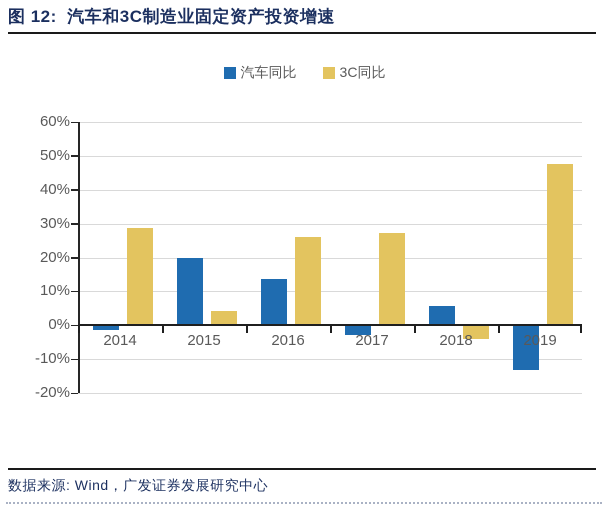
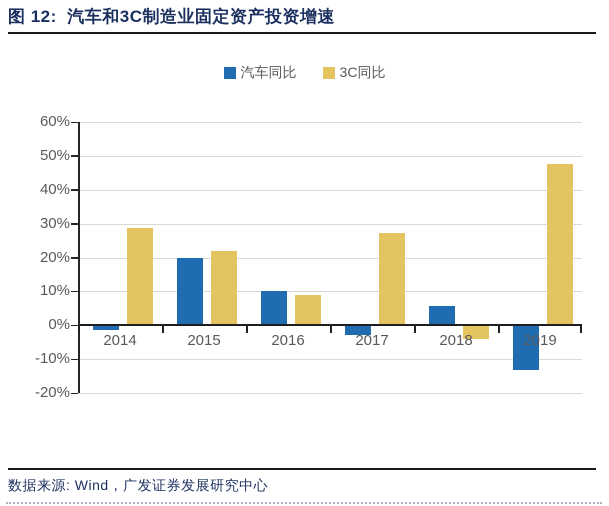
3C同比/2015: 4% -> 22%
汽车同比/2016: 14% -> 10%
3C同比/2016: 26% -> 9%
